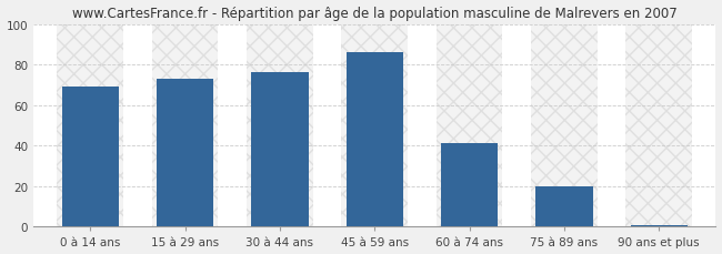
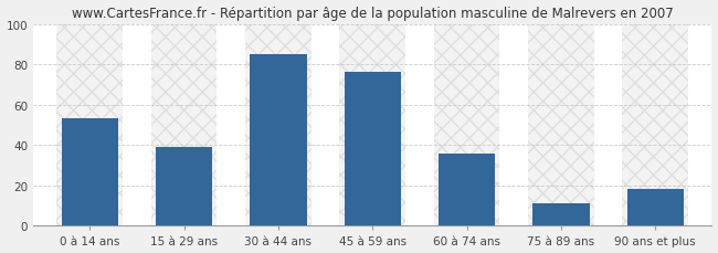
0 à 14 ans: 69 -> 53
15 à 29 ans: 73 -> 39
30 à 44 ans: 76 -> 85
45 à 59 ans: 86 -> 76
60 à 74 ans: 41 -> 36
75 à 89 ans: 20 -> 11
90 ans et plus: 1 -> 18
